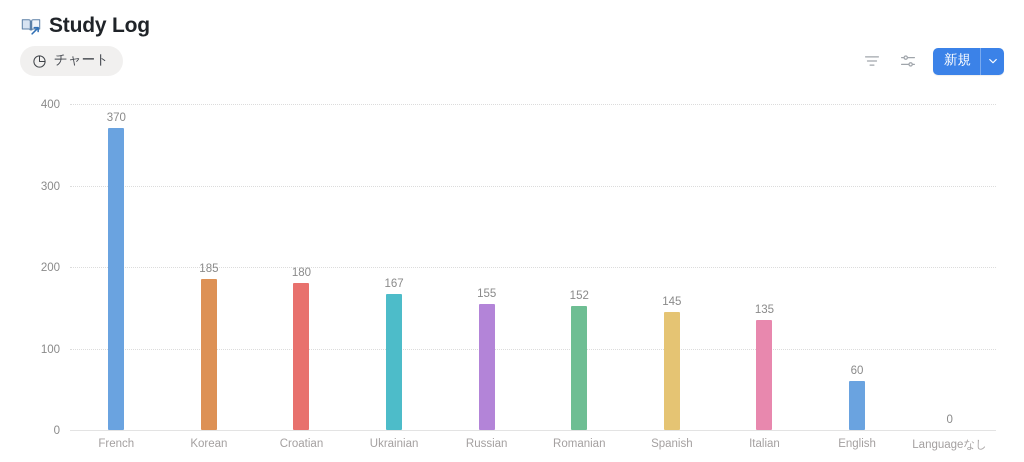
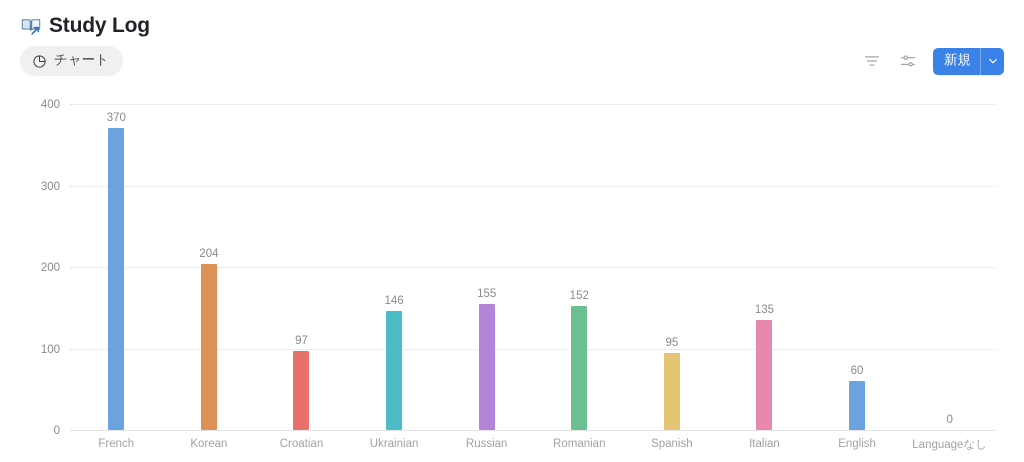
Korean: 185 -> 204
Croatian: 180 -> 97
Ukrainian: 167 -> 146
Spanish: 145 -> 95
